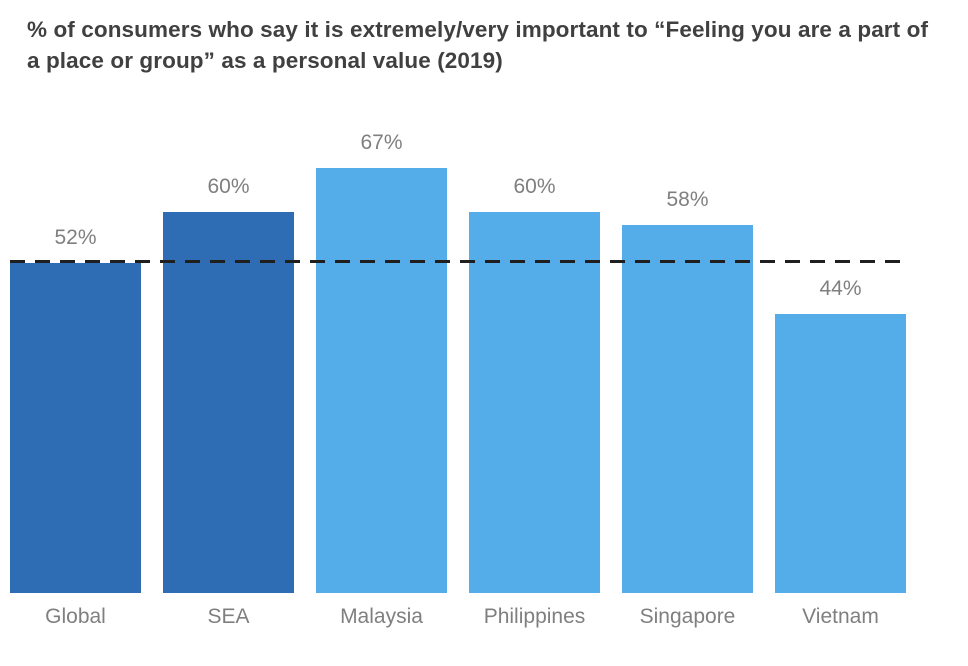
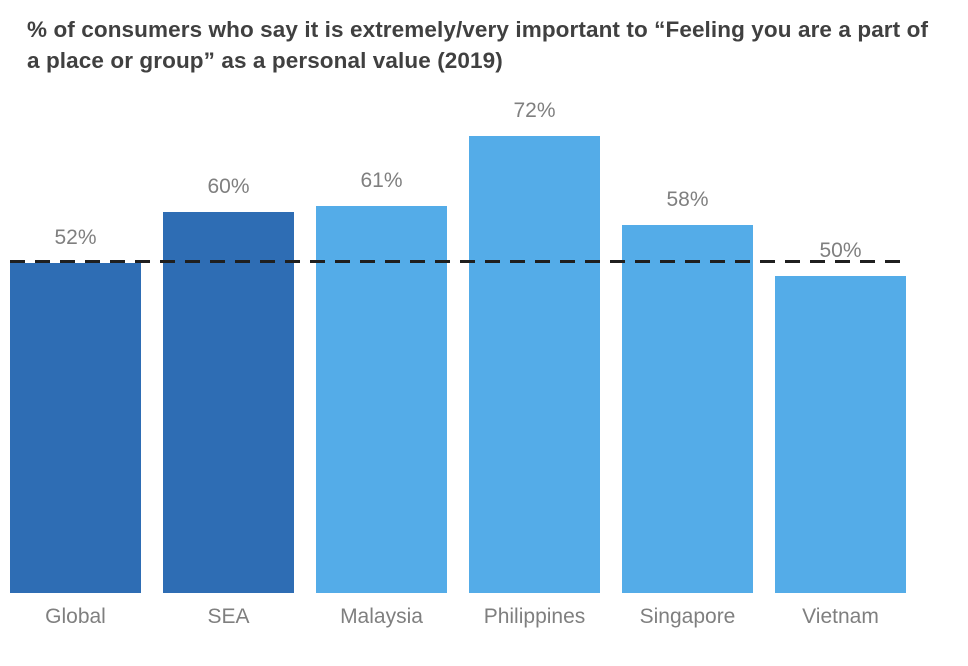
Malaysia: 67% -> 61%
Philippines: 60% -> 72%
Vietnam: 44% -> 50%
